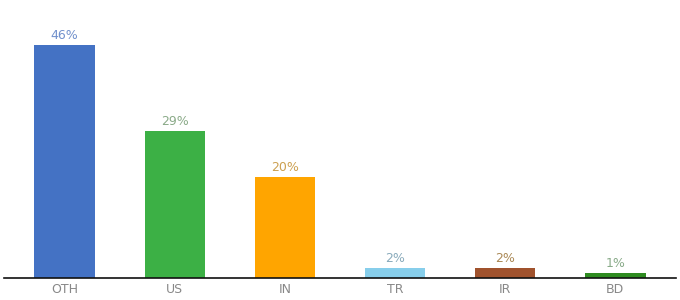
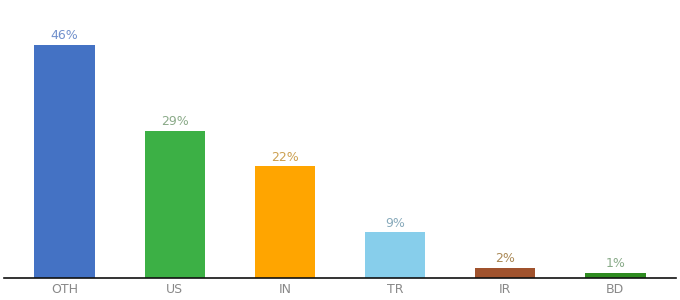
IN: 20% -> 22%
TR: 2% -> 9%
